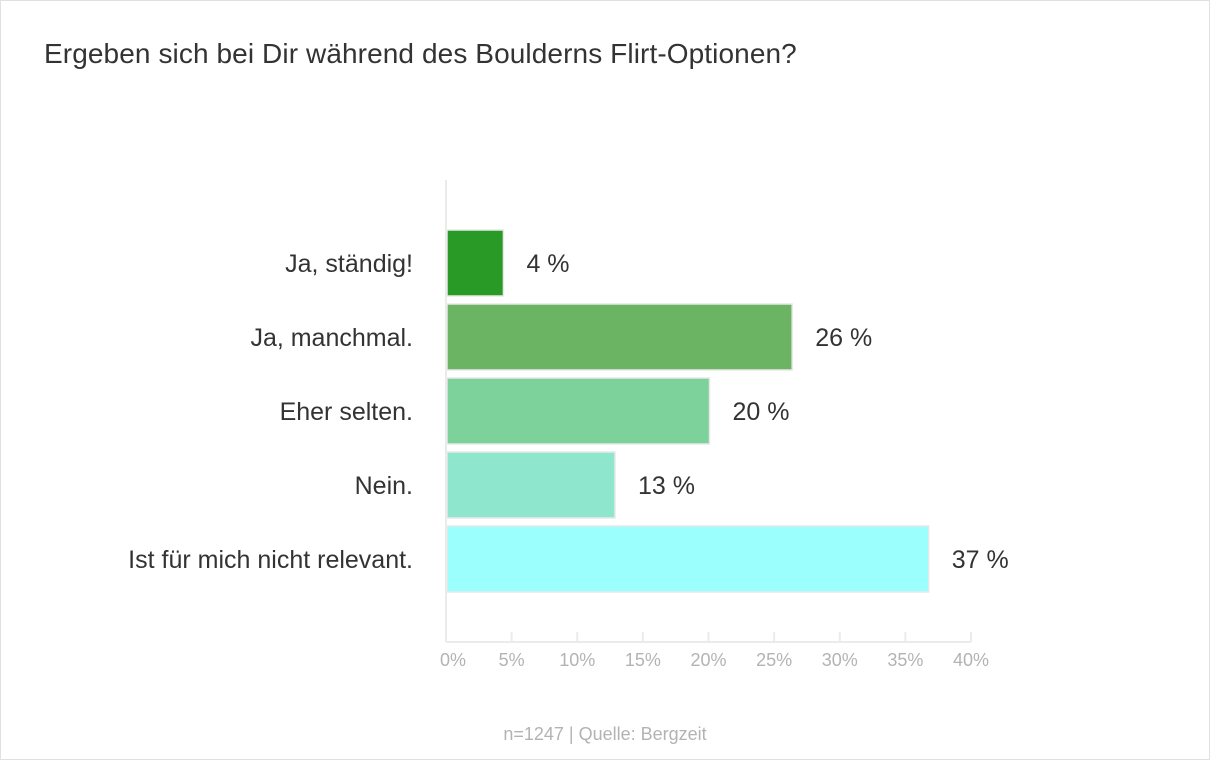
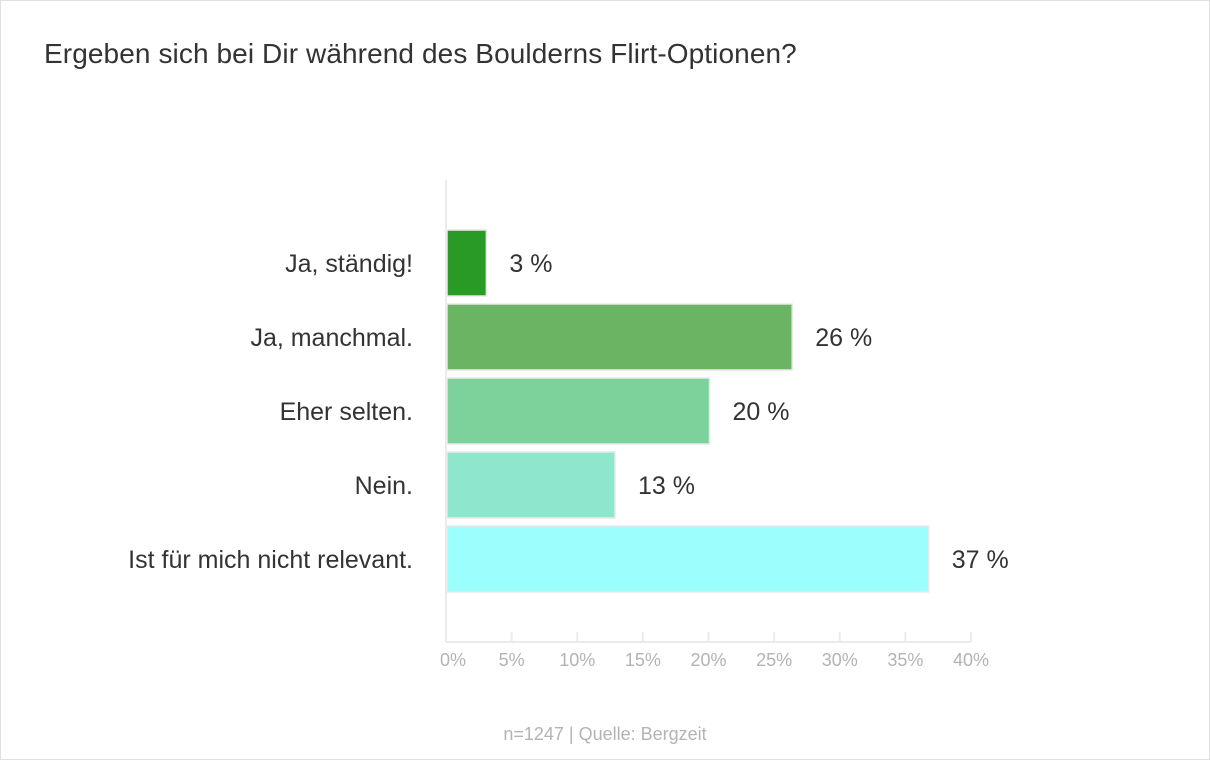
Ja, ständig!: 4 -> 3
